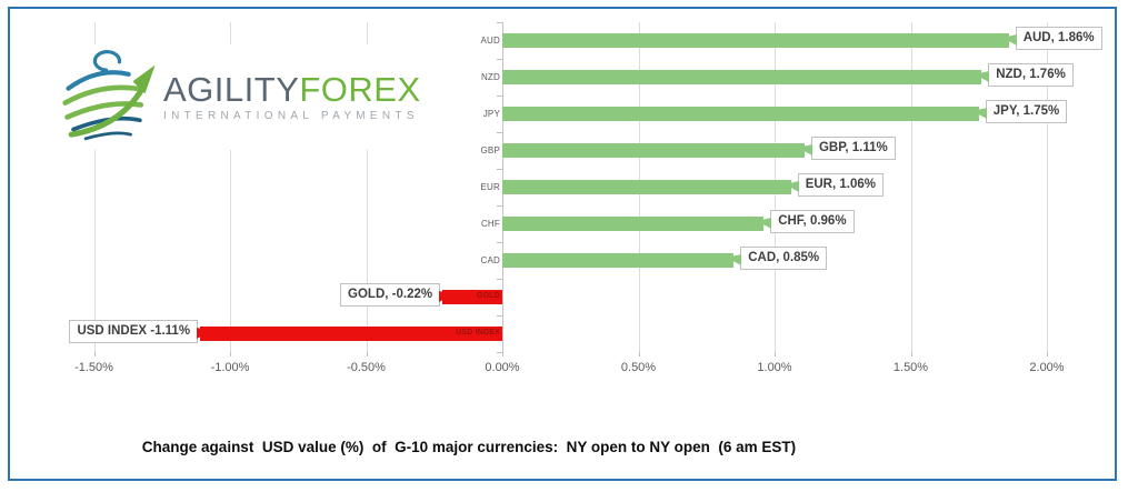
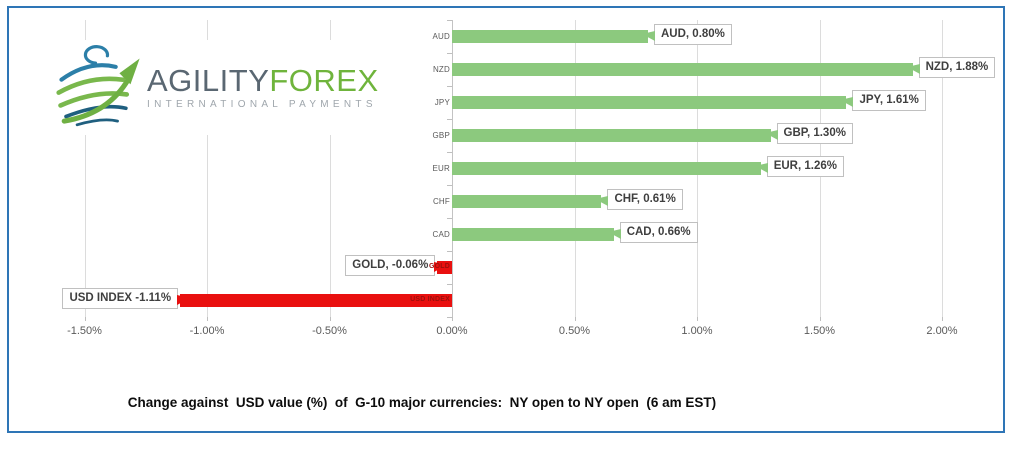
AUD: 1.86% -> 0.80%
NZD: 1.76% -> 1.88%
JPY: 1.75% -> 1.61%
GBP: 1.11% -> 1.30%
EUR: 1.06% -> 1.26%
CHF: 0.96% -> 0.61%
CAD: 0.85% -> 0.66%
GOLD: -0.22% -> -0.06%
